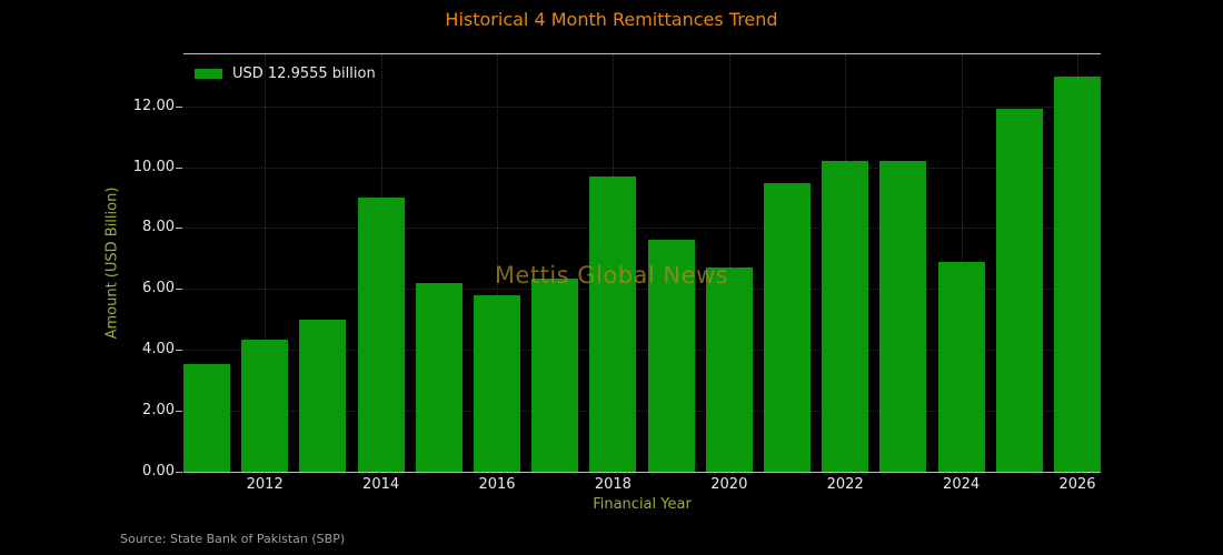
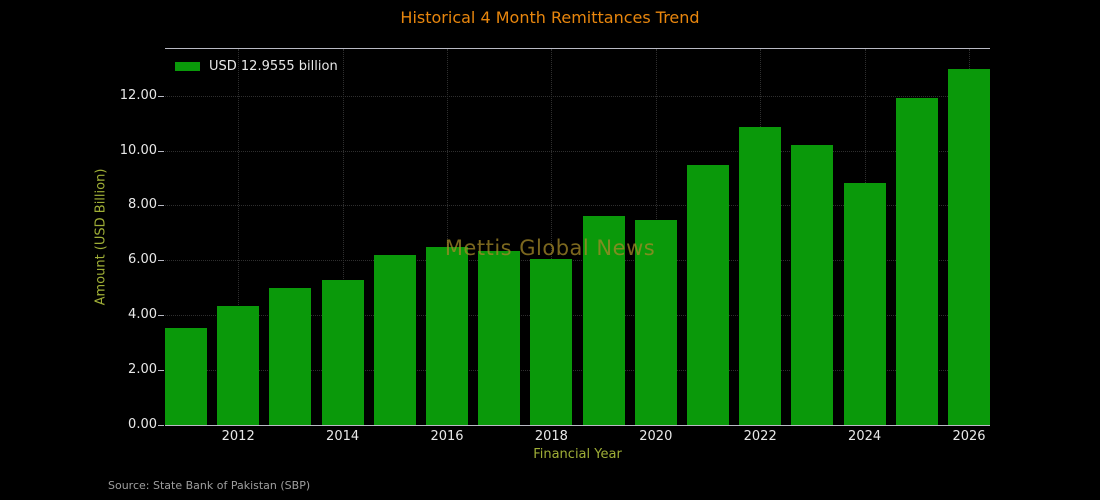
2014: 9.0 -> 5.3
2016: 5.8 -> 6.5
2018: 9.7 -> 6.1
2020: 6.7 -> 7.5
2022: 10.2 -> 10.8
2024: 6.9 -> 8.8
